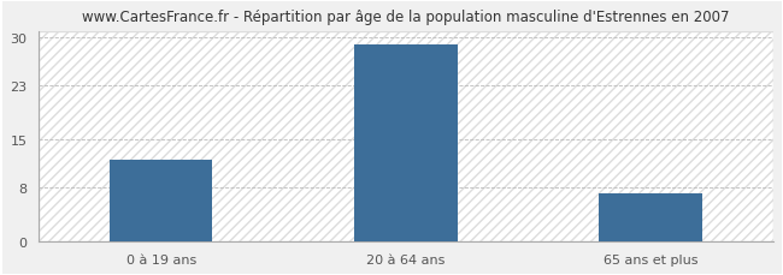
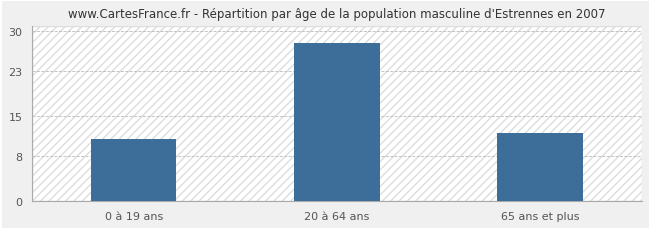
0 à 19 ans: 12 -> 11
20 à 64 ans: 29 -> 28
65 ans et plus: 7 -> 12
